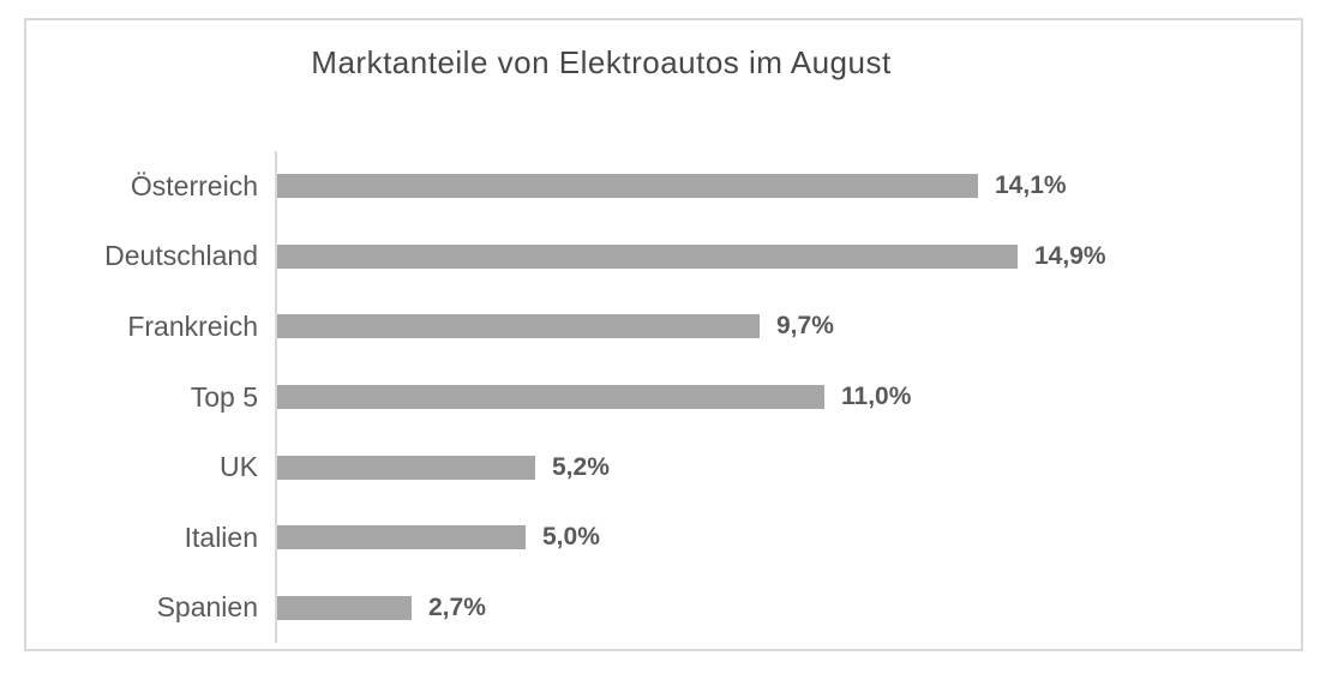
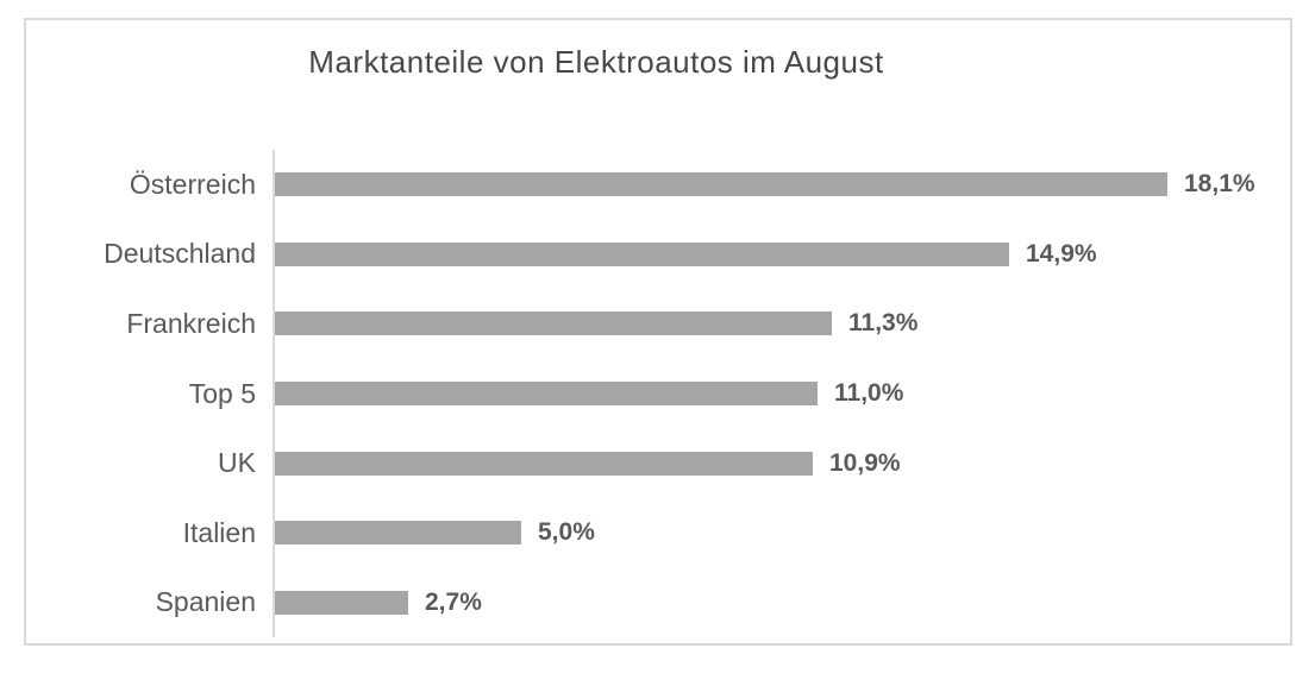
Österreich: 14,1% -> 18,1%
Frankreich: 9,7% -> 11,3%
UK: 5,2% -> 10,9%
